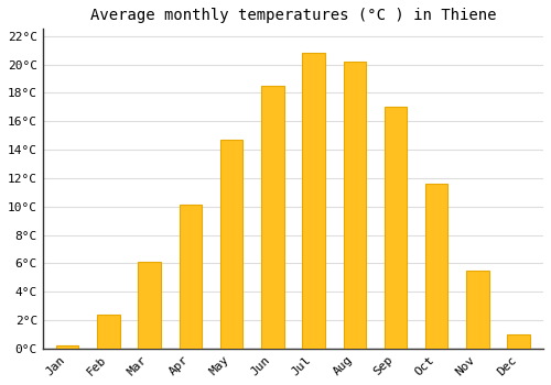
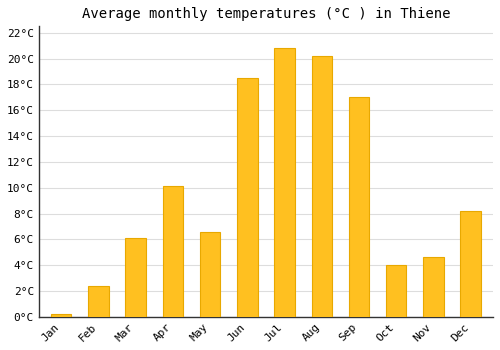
May: 14.7°C -> 6.6°C
Oct: 11.6°C -> 4.0°C
Nov: 5.5°C -> 4.6°C
Dec: 1.0°C -> 8.2°C
